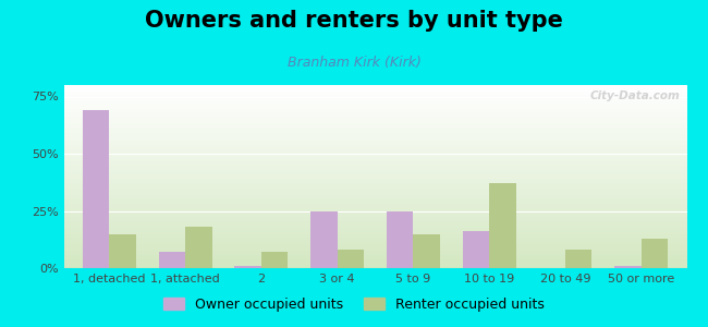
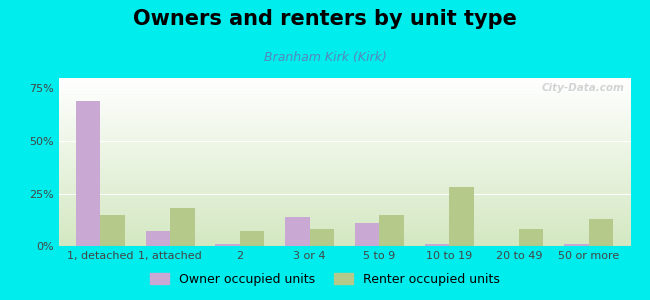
Owner occupied units/3 or 4: 25% -> 14%
Owner occupied units/5 to 9: 25% -> 11%
Owner occupied units/10 to 19: 16% -> 1%
Renter occupied units/10 to 19: 37% -> 28%
